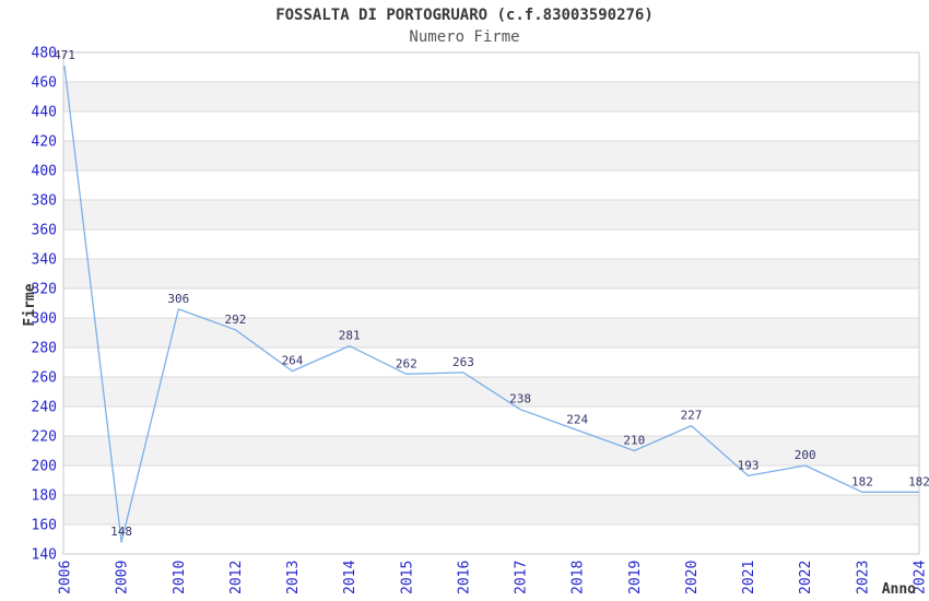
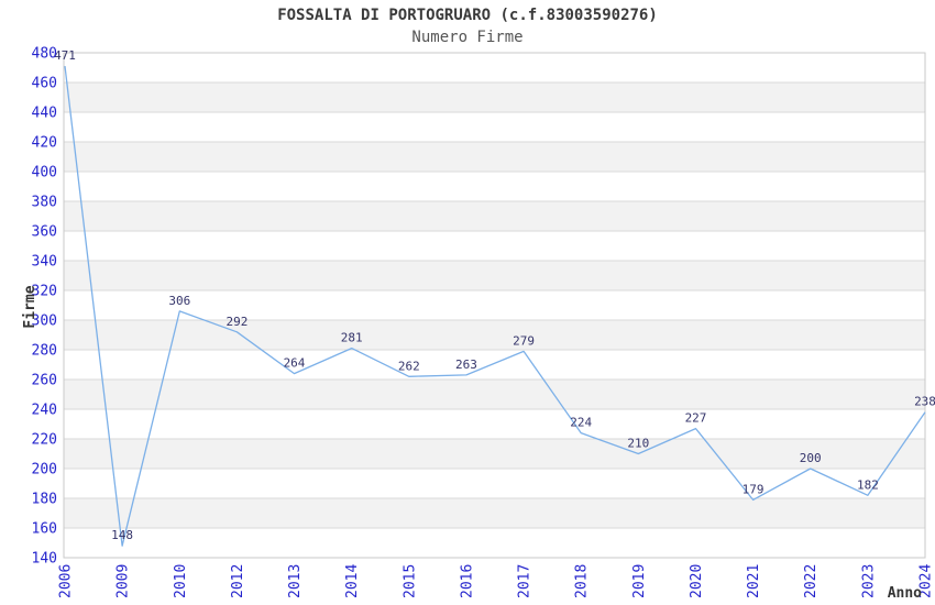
2017: 238 -> 279
2021: 193 -> 179
2024: 182 -> 238
